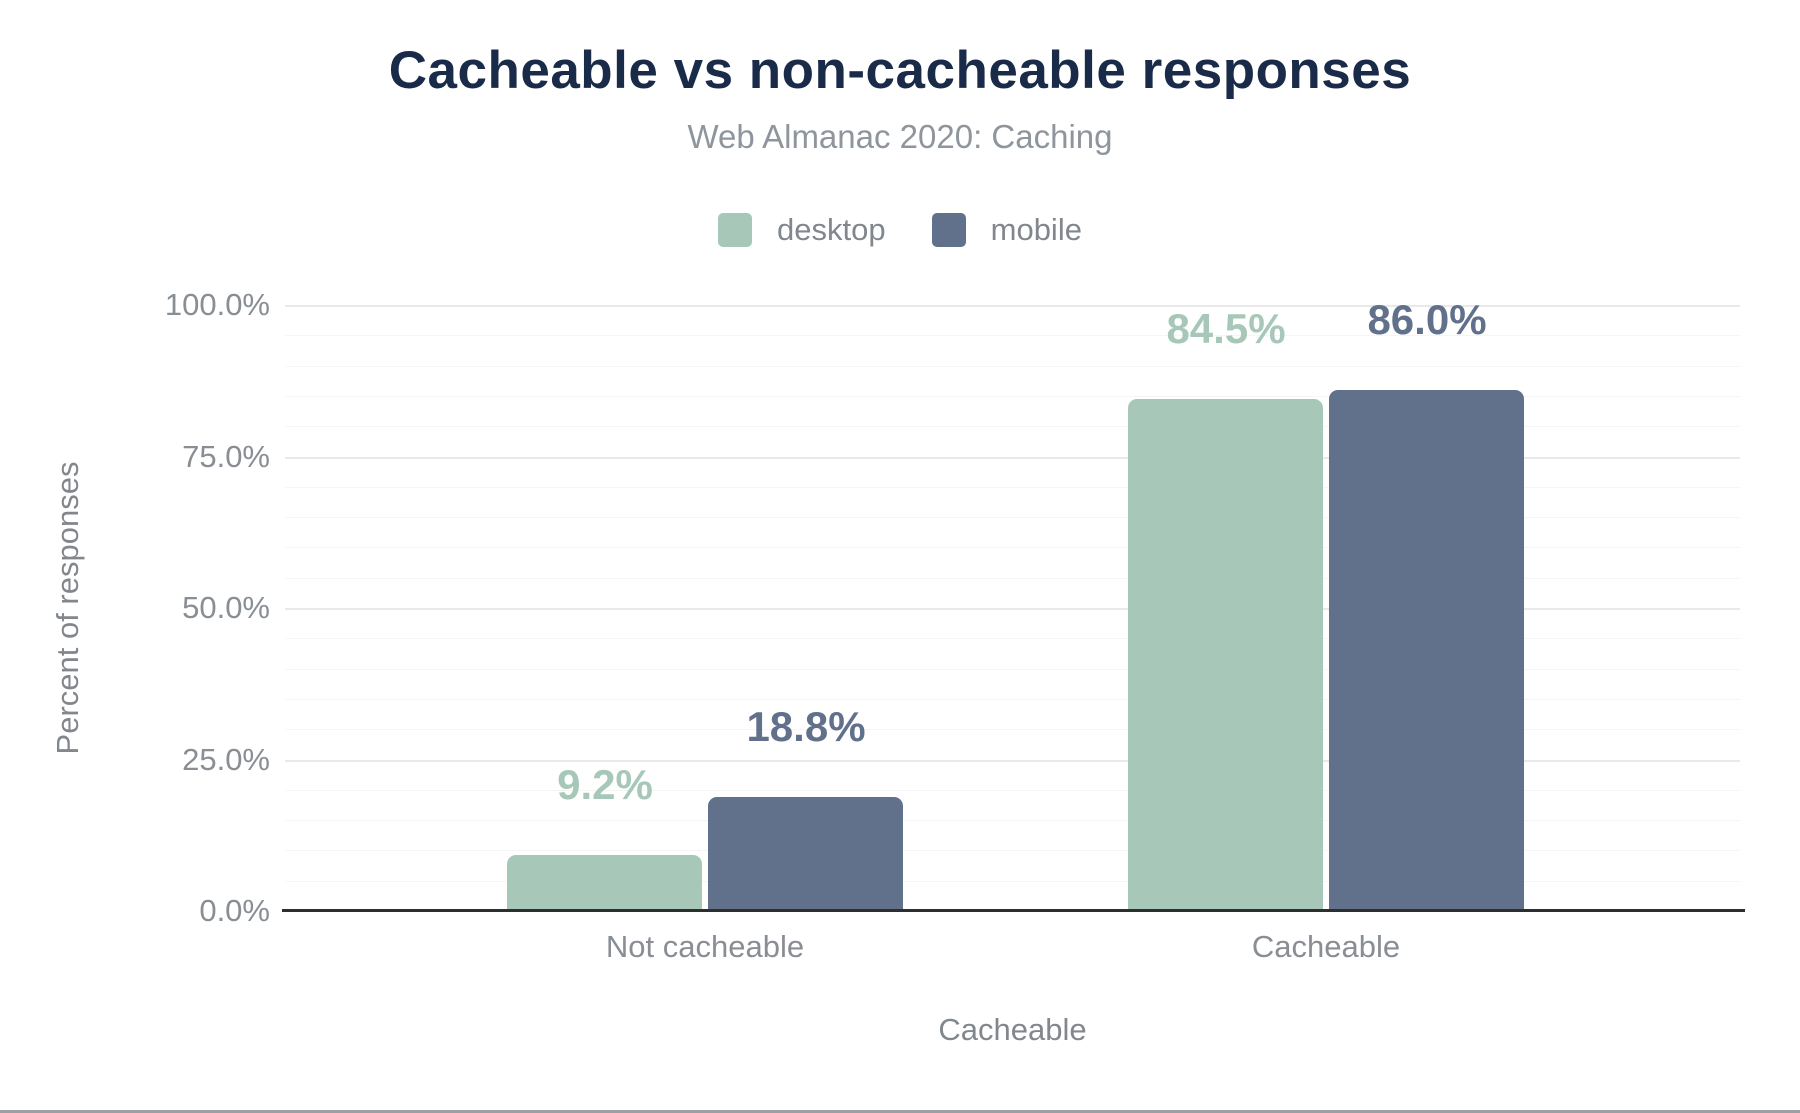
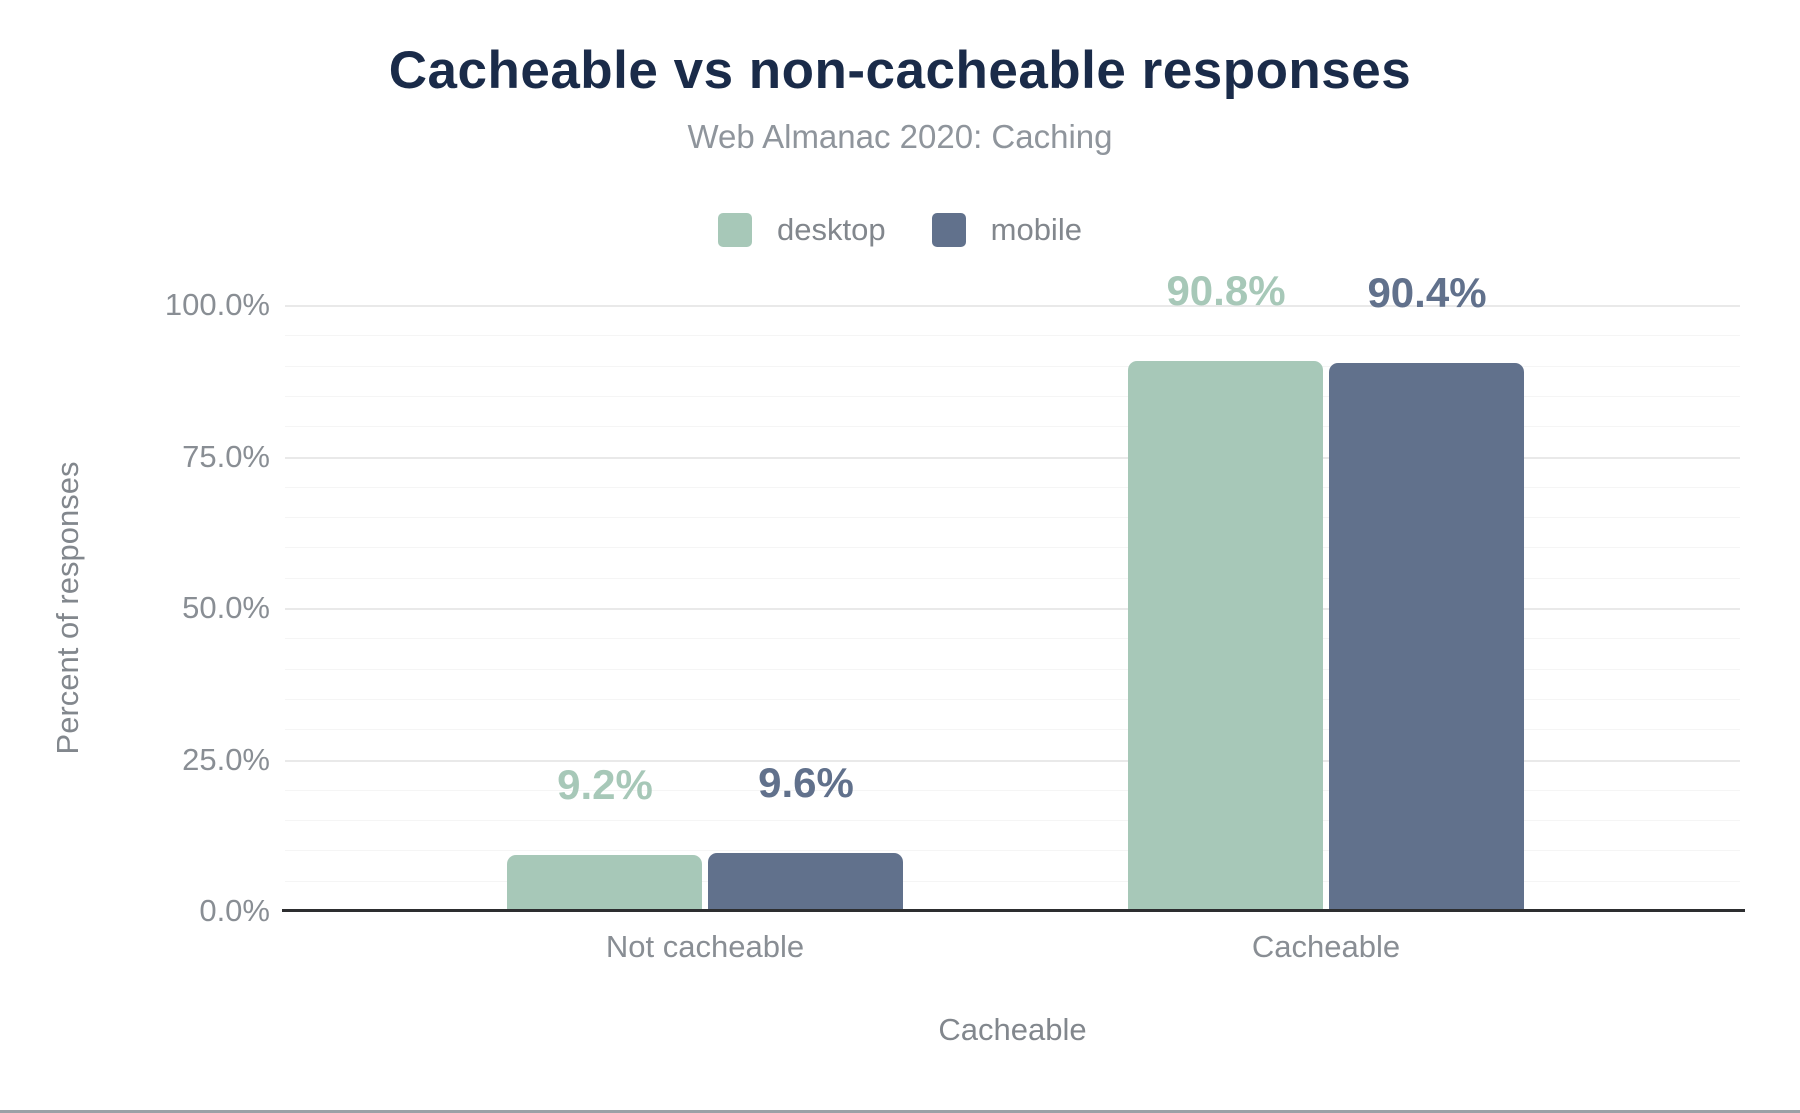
mobile/Not cacheable: 18.8% -> 9.6%
desktop/Cacheable: 84.5% -> 90.8%
mobile/Cacheable: 86.0% -> 90.4%
